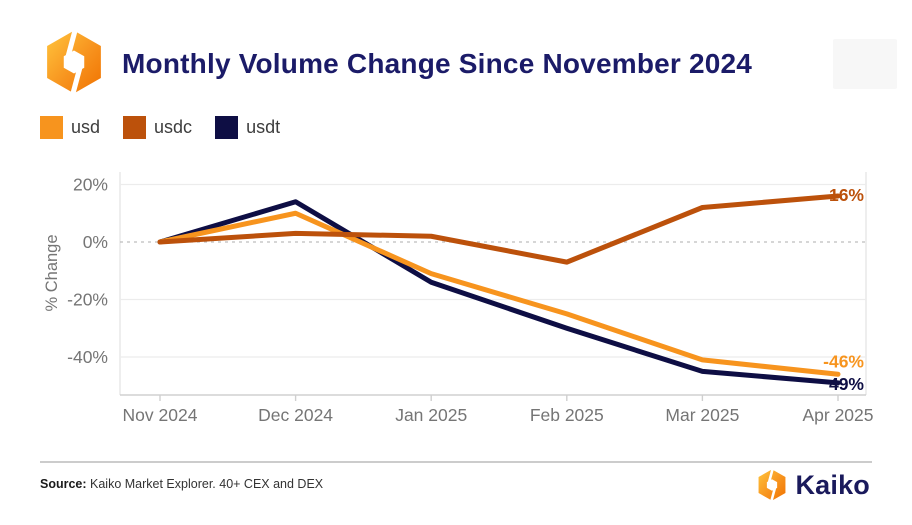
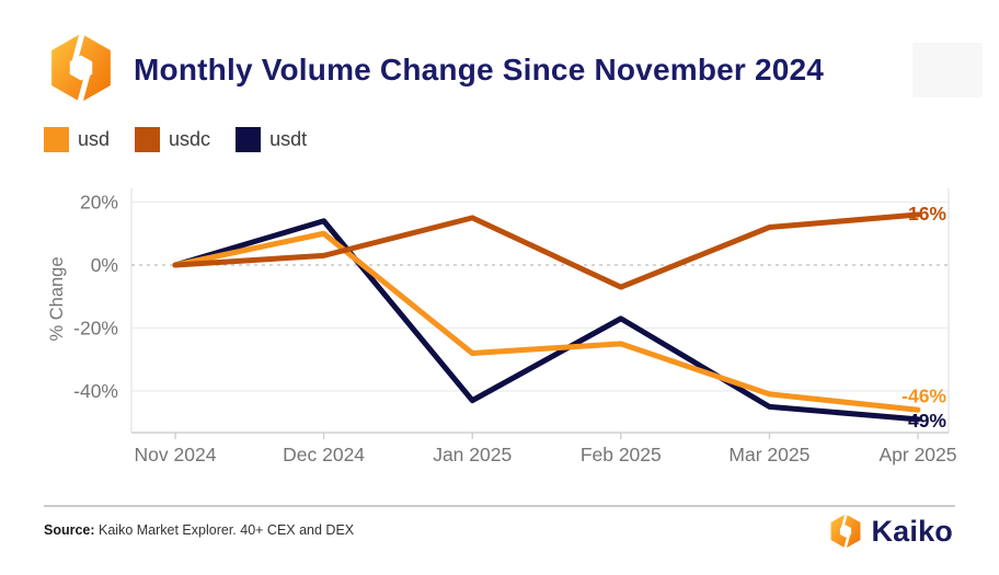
usd/Jan 2025: -11% -> -28%
usdc/Jan 2025: 2% -> 15%
usdt/Jan 2025: -14% -> -43%
usdt/Feb 2025: -30% -> -17%
